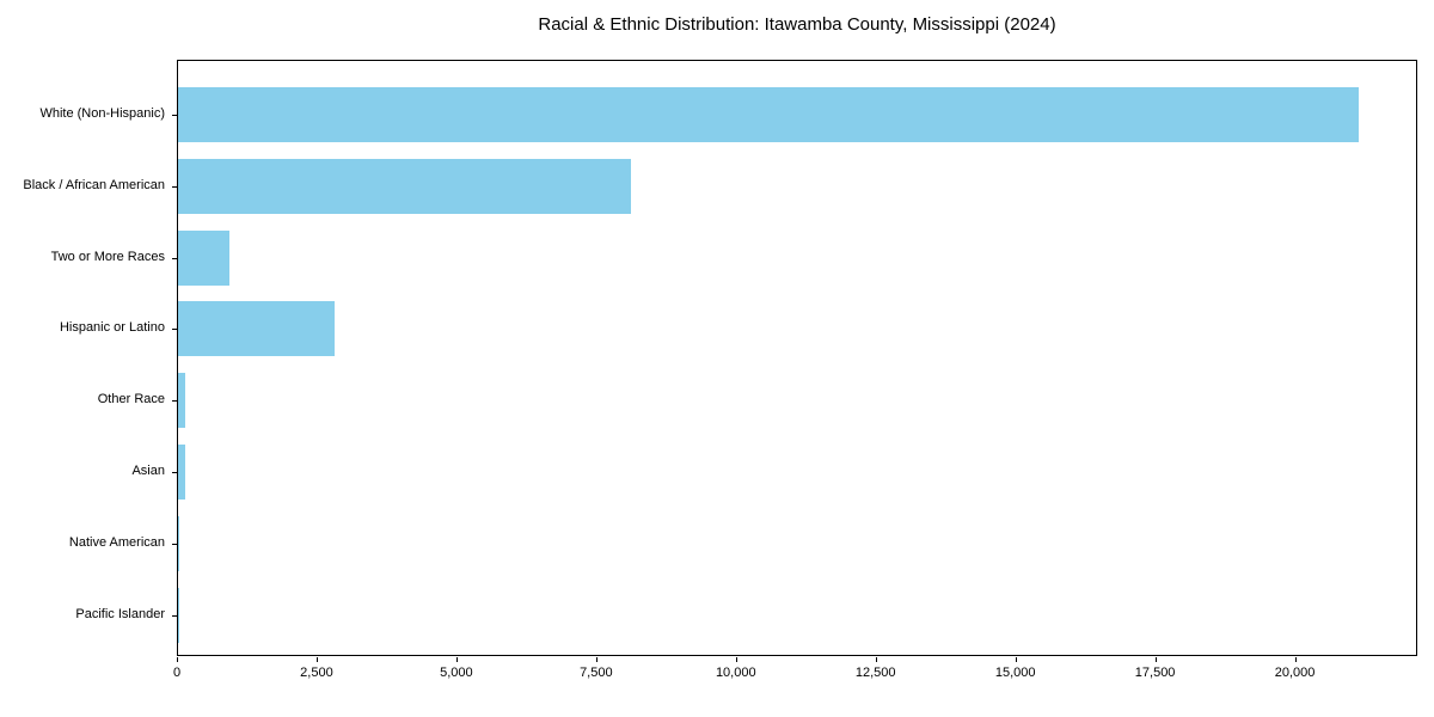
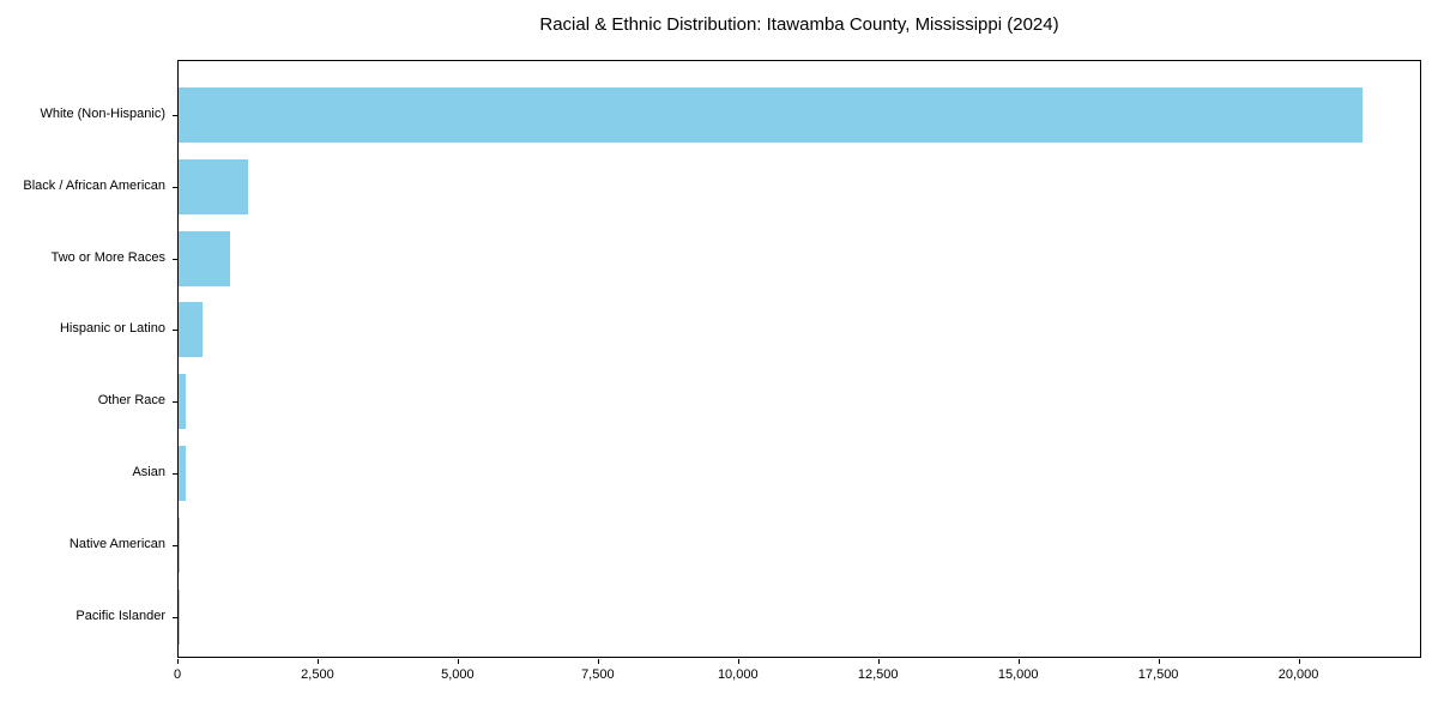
Black / African American: 8100 -> 1200
Hispanic or Latino: 2800 -> 400
